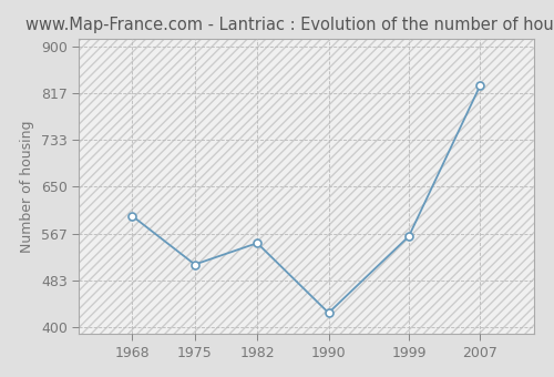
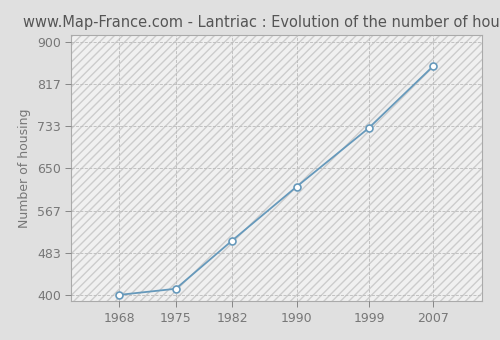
1968: 598 -> 401
1975: 512 -> 413
1982: 550 -> 508
1990: 426 -> 614
1999: 562 -> 730
2007: 830 -> 852
